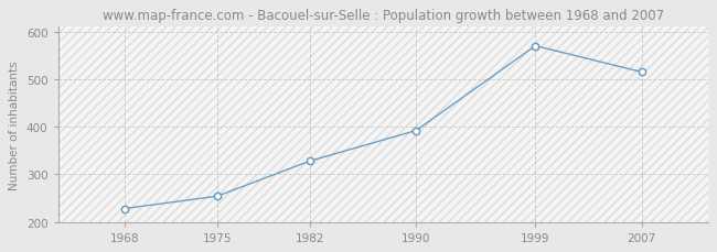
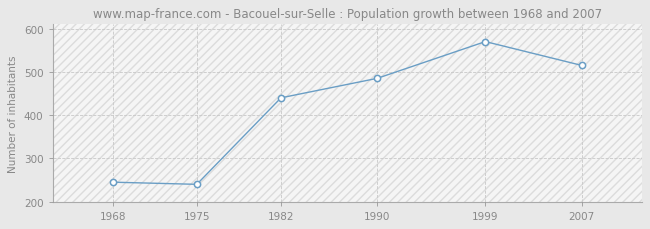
1968: 228 -> 245
1975: 254 -> 240
1982: 328 -> 440
1990: 392 -> 485
